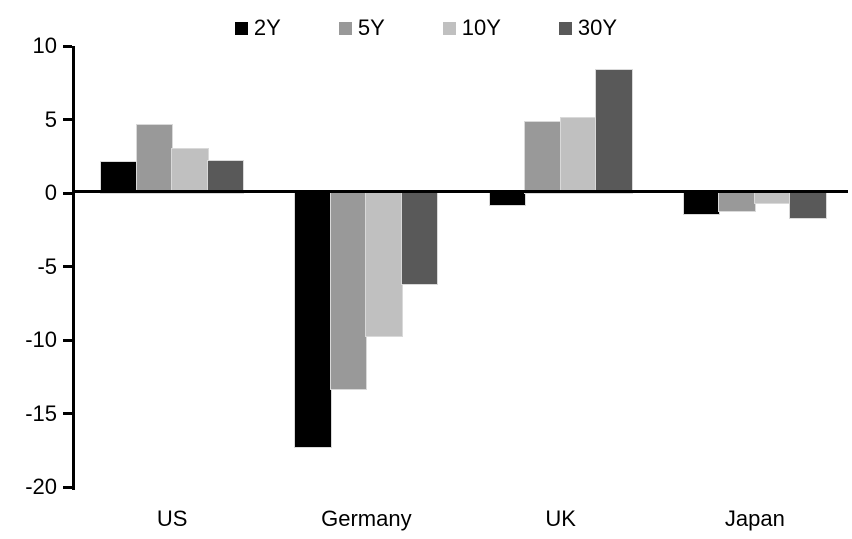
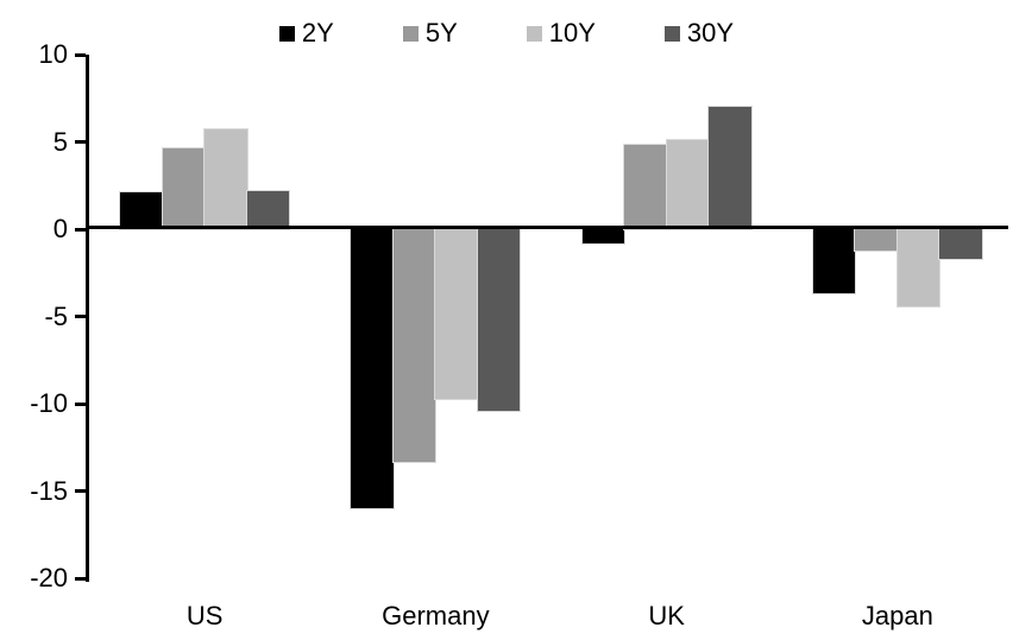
10Y/US: 3.0 -> 5.7
2Y/Germany: -17.3 -> -16.0
30Y/Germany: -6.2 -> -10.4
30Y/UK: 8.4 -> 7.0
2Y/Japan: -1.4 -> -3.7
10Y/Japan: -0.7 -> -4.4
